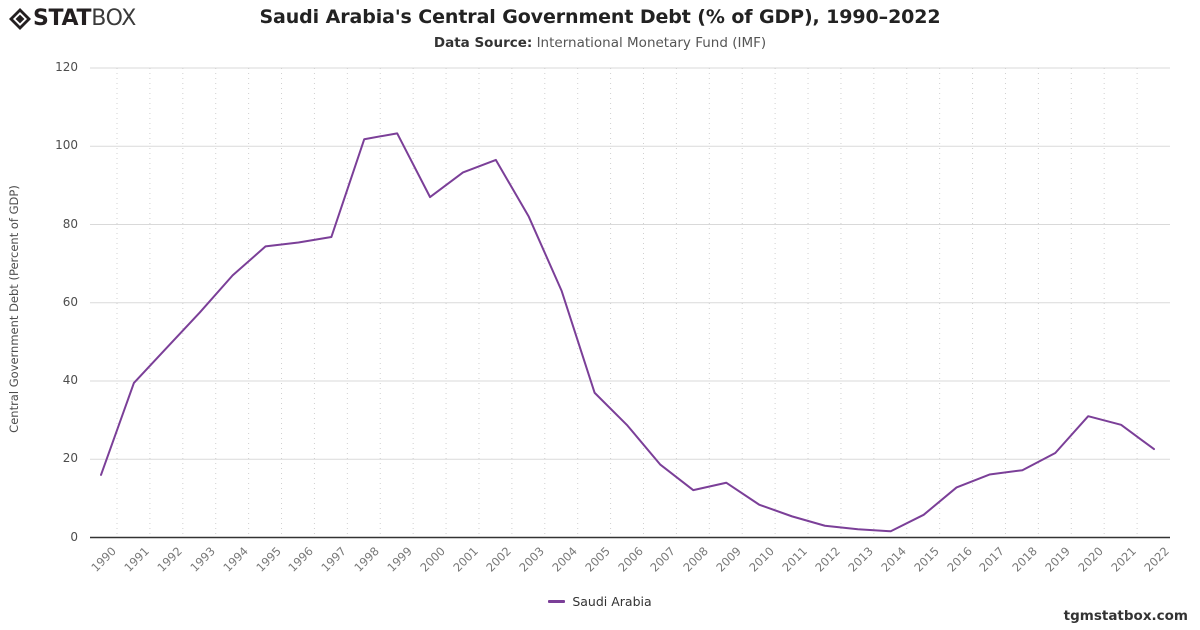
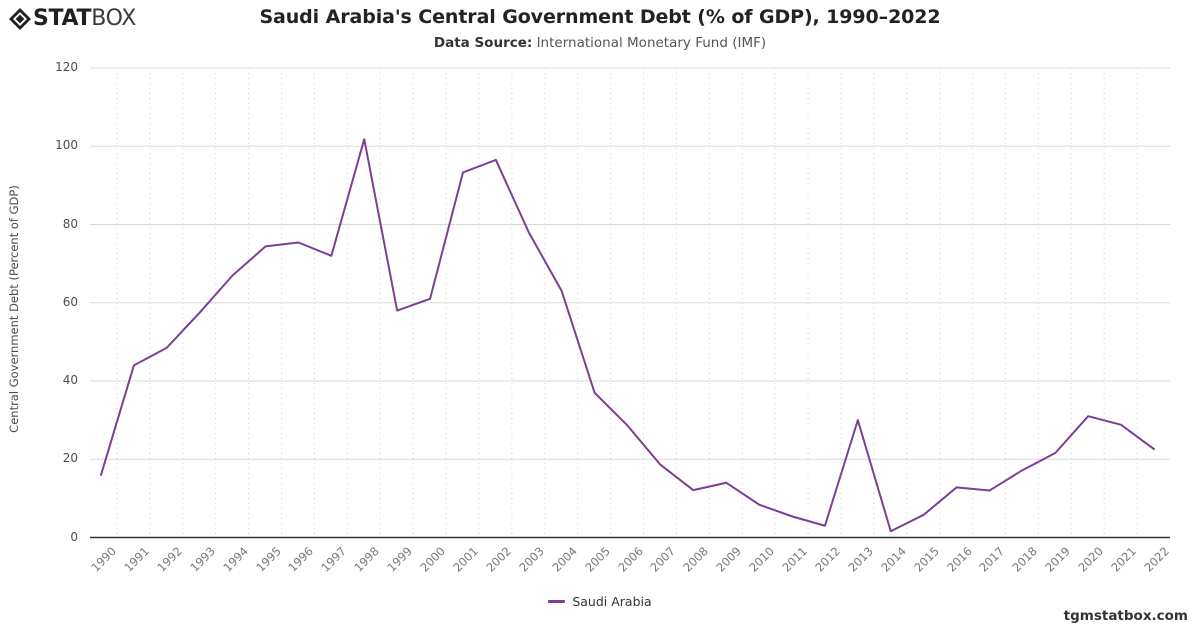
1991: 40 -> 44
1997: 77 -> 72
1999: 103 -> 58
2000: 87 -> 61
2003: 82 -> 78
2013: 2 -> 30
2017: 16 -> 12
